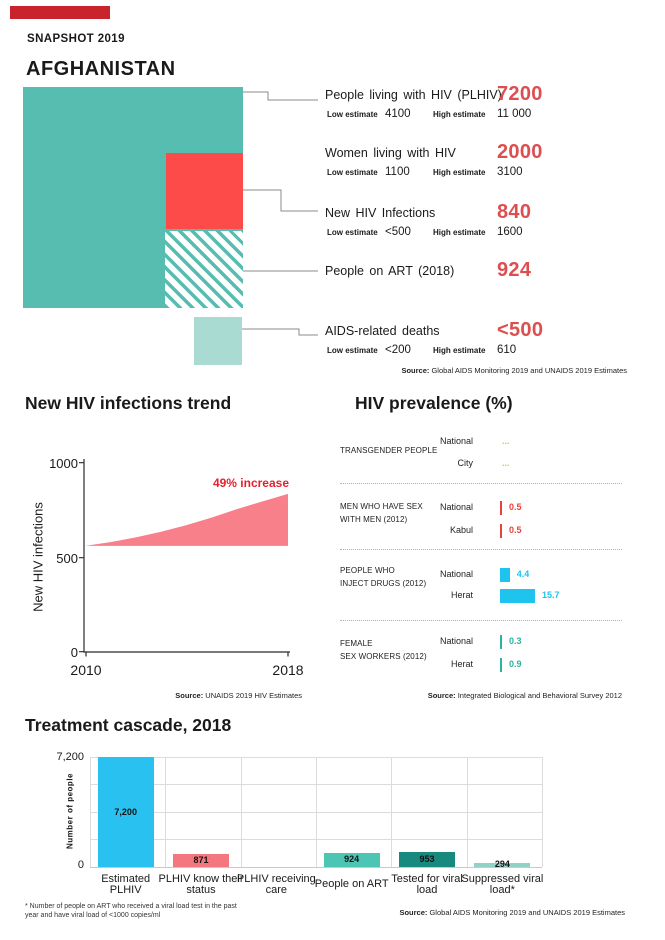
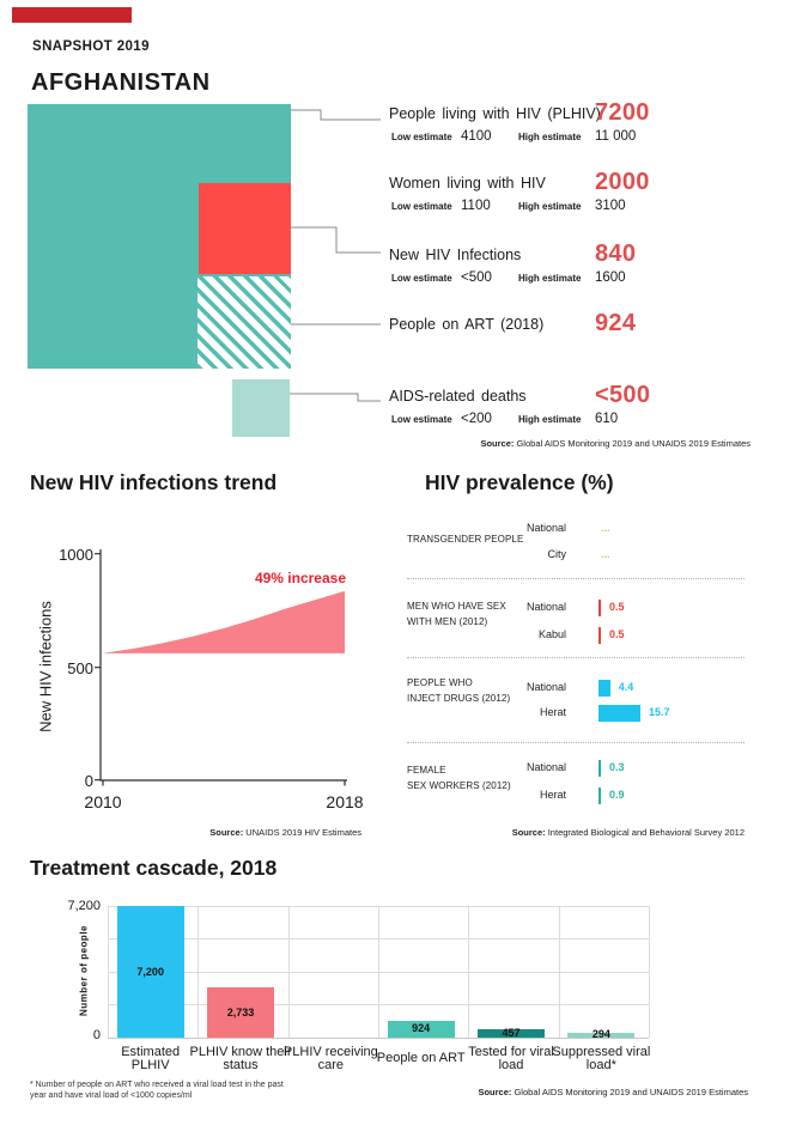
Treatment cascade, 2018/PLHIV know their status: 871 -> 2,733
Treatment cascade, 2018/Tested for viral load: 953 -> 457
